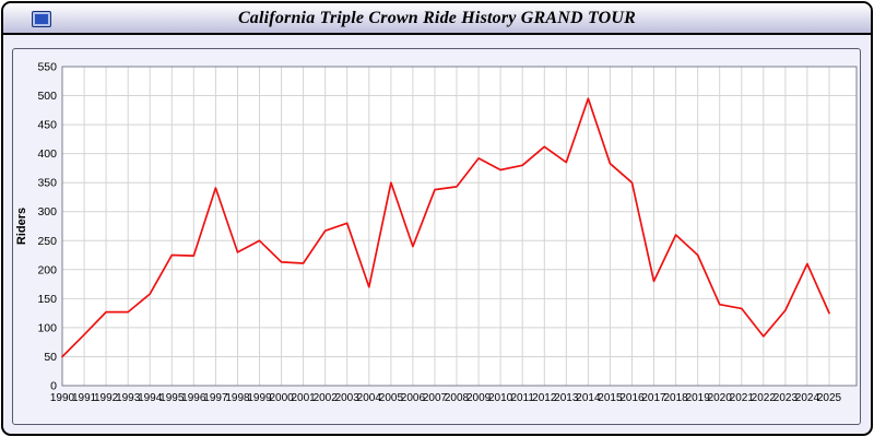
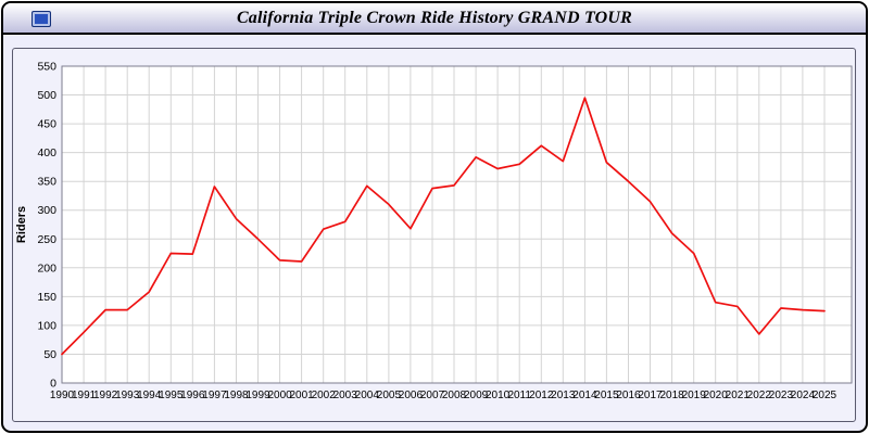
1998: 230 -> 280
2004: 170 -> 340
2005: 350 -> 310
2006: 240 -> 270
2017: 180 -> 320
2024: 210 -> 130
